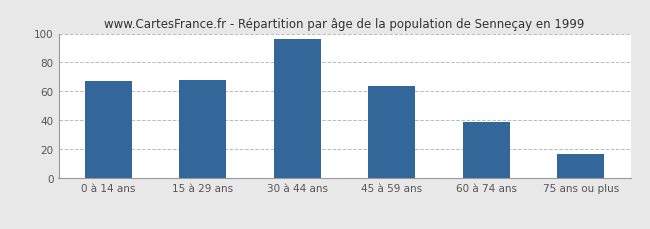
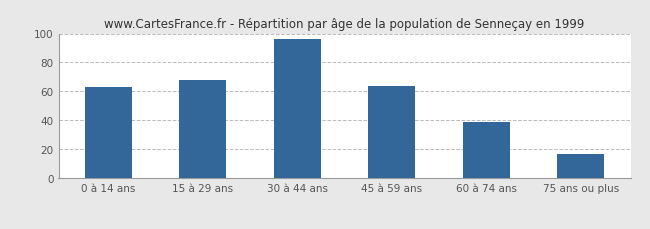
0 à 14 ans: 67 -> 63
